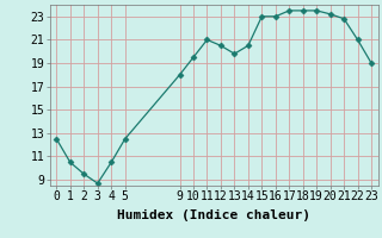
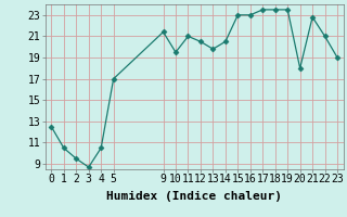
5: 12.5 -> 17.0
9: 18.0 -> 21.4
20: 23.2 -> 18.0
